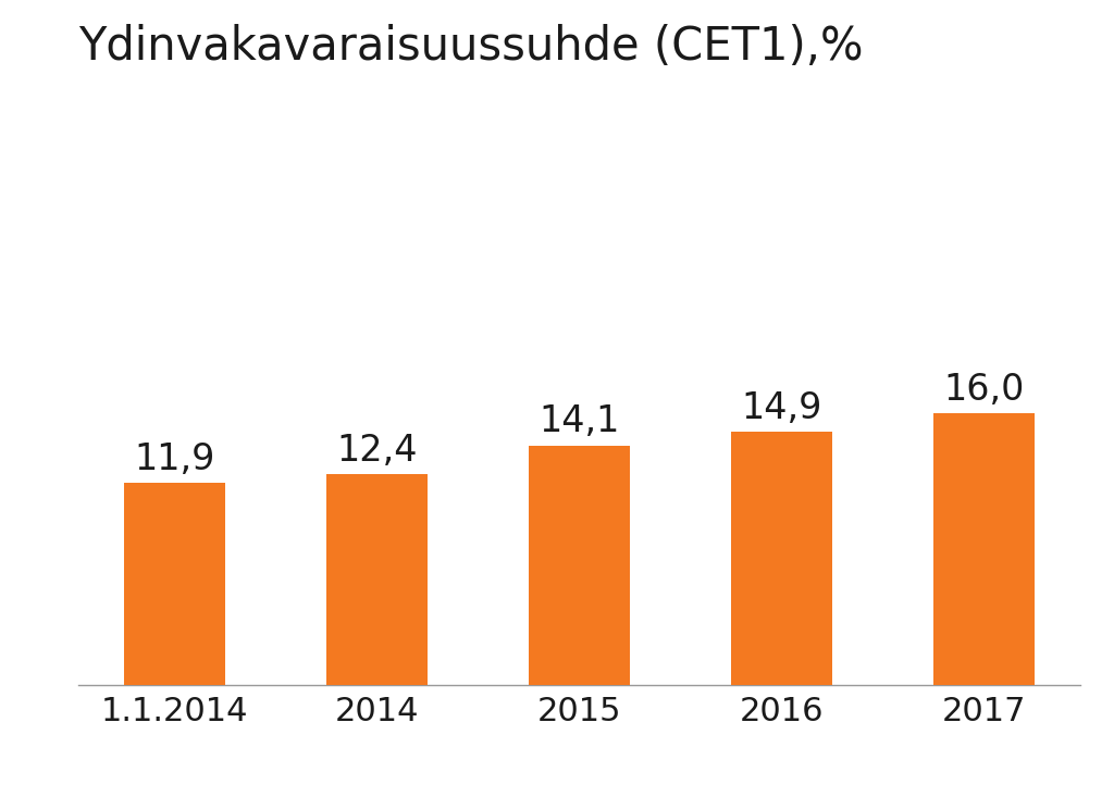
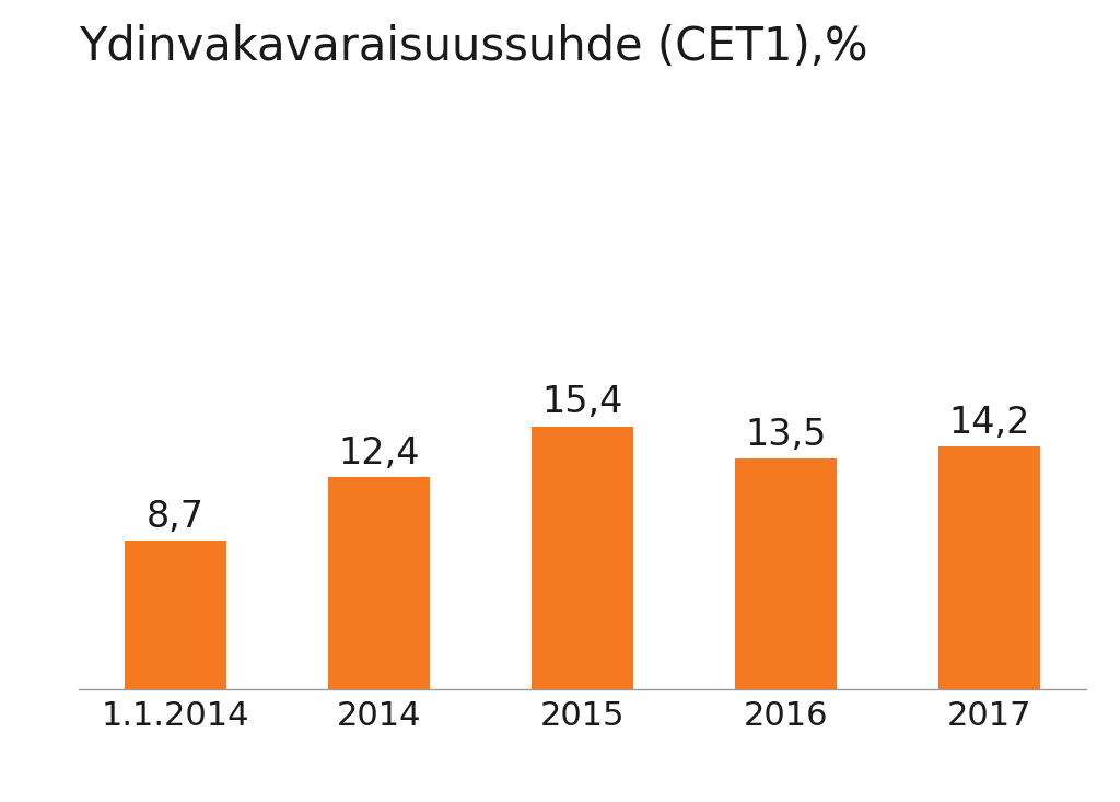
1.1.2014: 11,9 -> 8,7
2015: 14,1 -> 15,4
2016: 14,9 -> 13,5
2017: 16,0 -> 14,2
